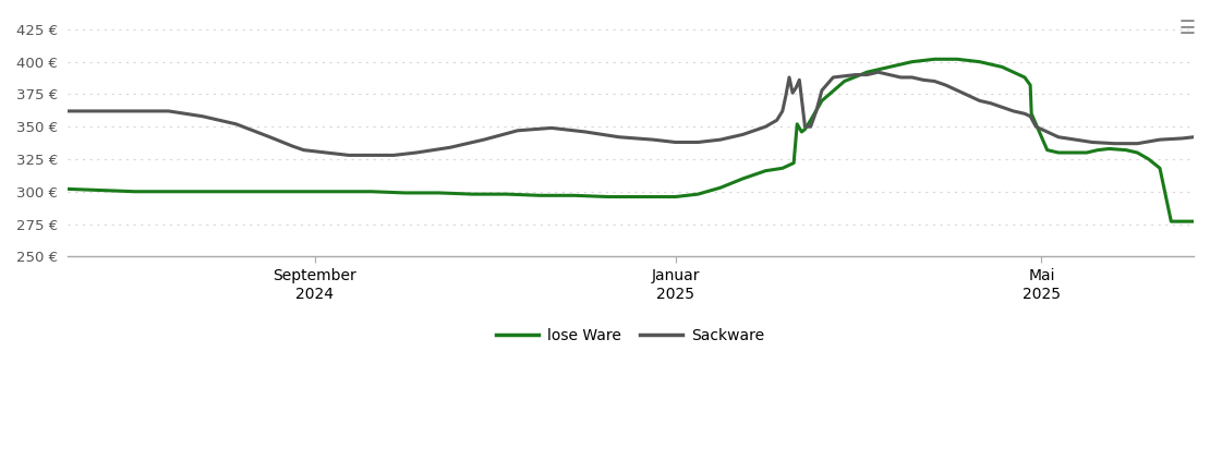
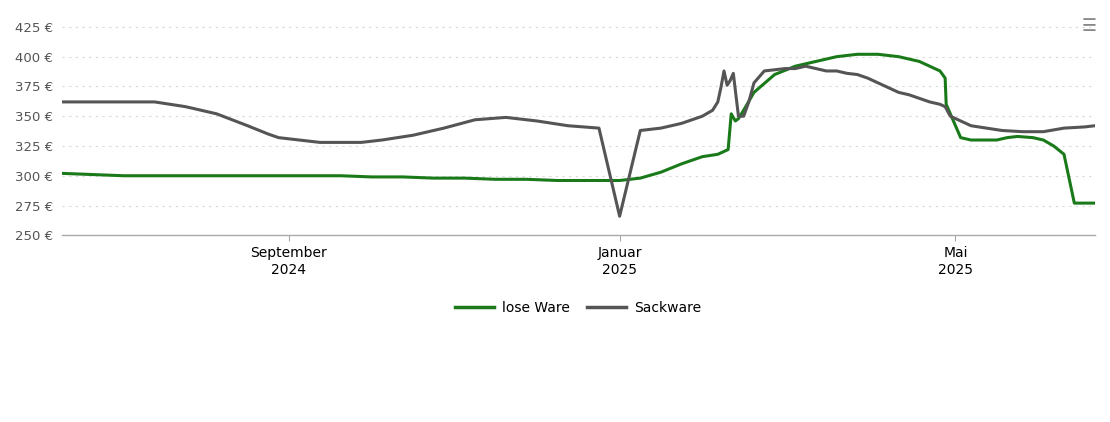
Sackware/Januar 2025: 338 € -> 266 €
